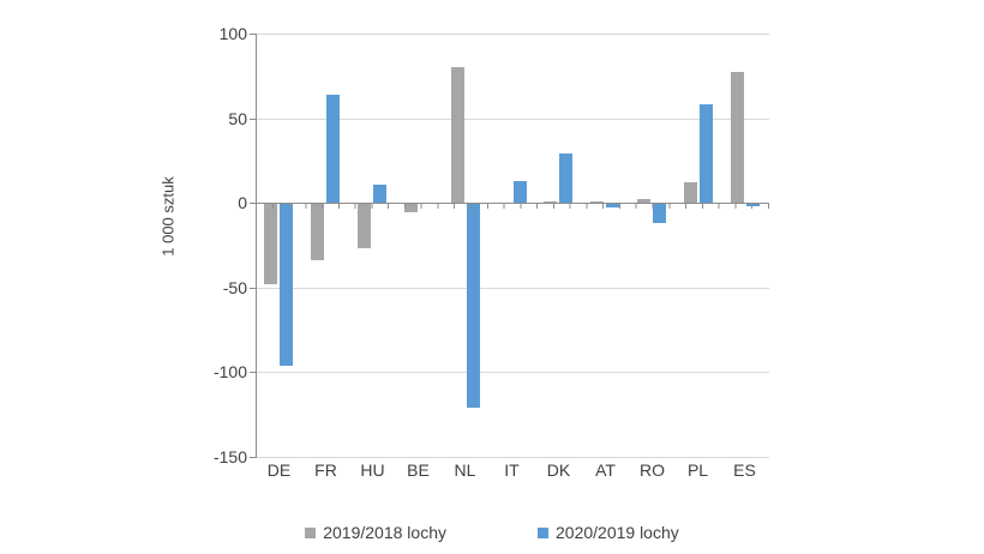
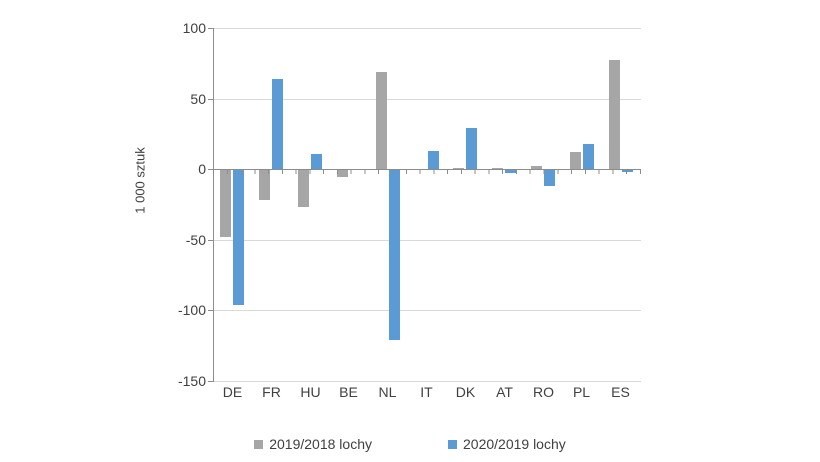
2019/2018 lochy/FR: -34 -> -22
2019/2018 lochy/NL: 80 -> 69
2020/2019 lochy/PL: 58 -> 18
